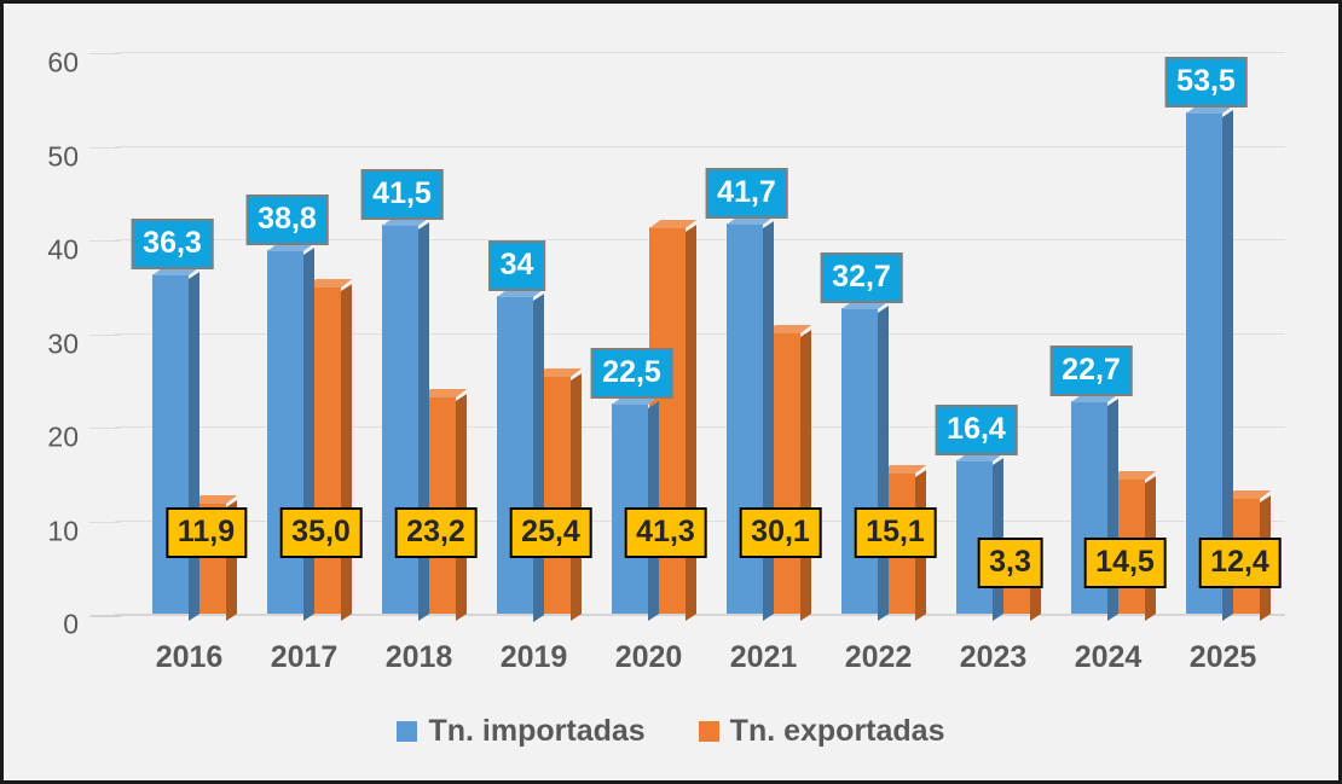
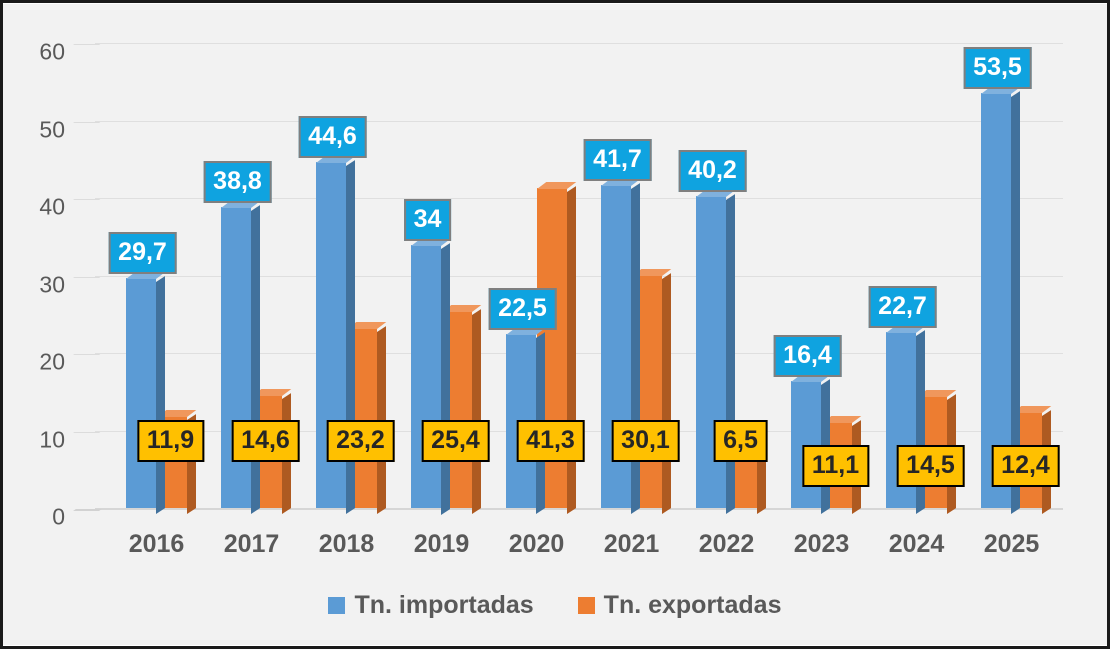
Tn. importadas/2016: 36,3 -> 29,7
Tn. exportadas/2017: 35,0 -> 14,6
Tn. importadas/2018: 41,5 -> 44,6
Tn. importadas/2022: 32,7 -> 40,2
Tn. exportadas/2022: 15,1 -> 6,5
Tn. exportadas/2023: 3,3 -> 11,1
